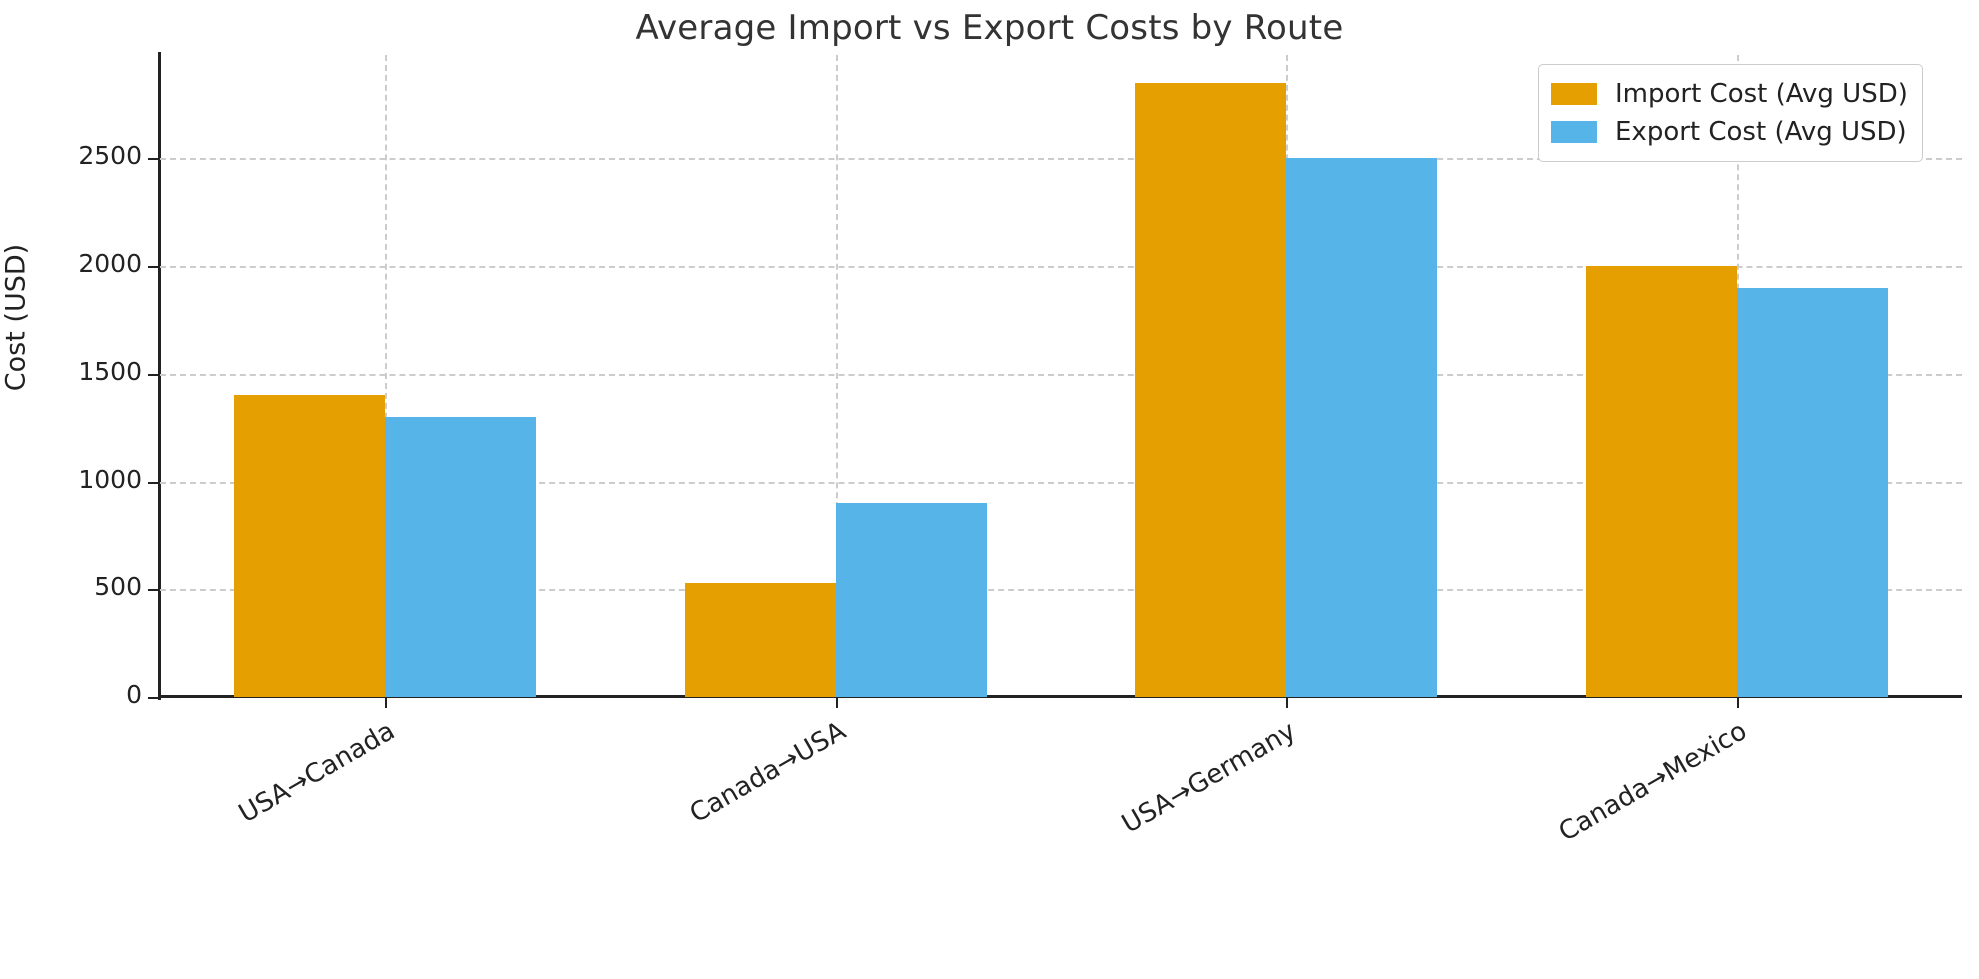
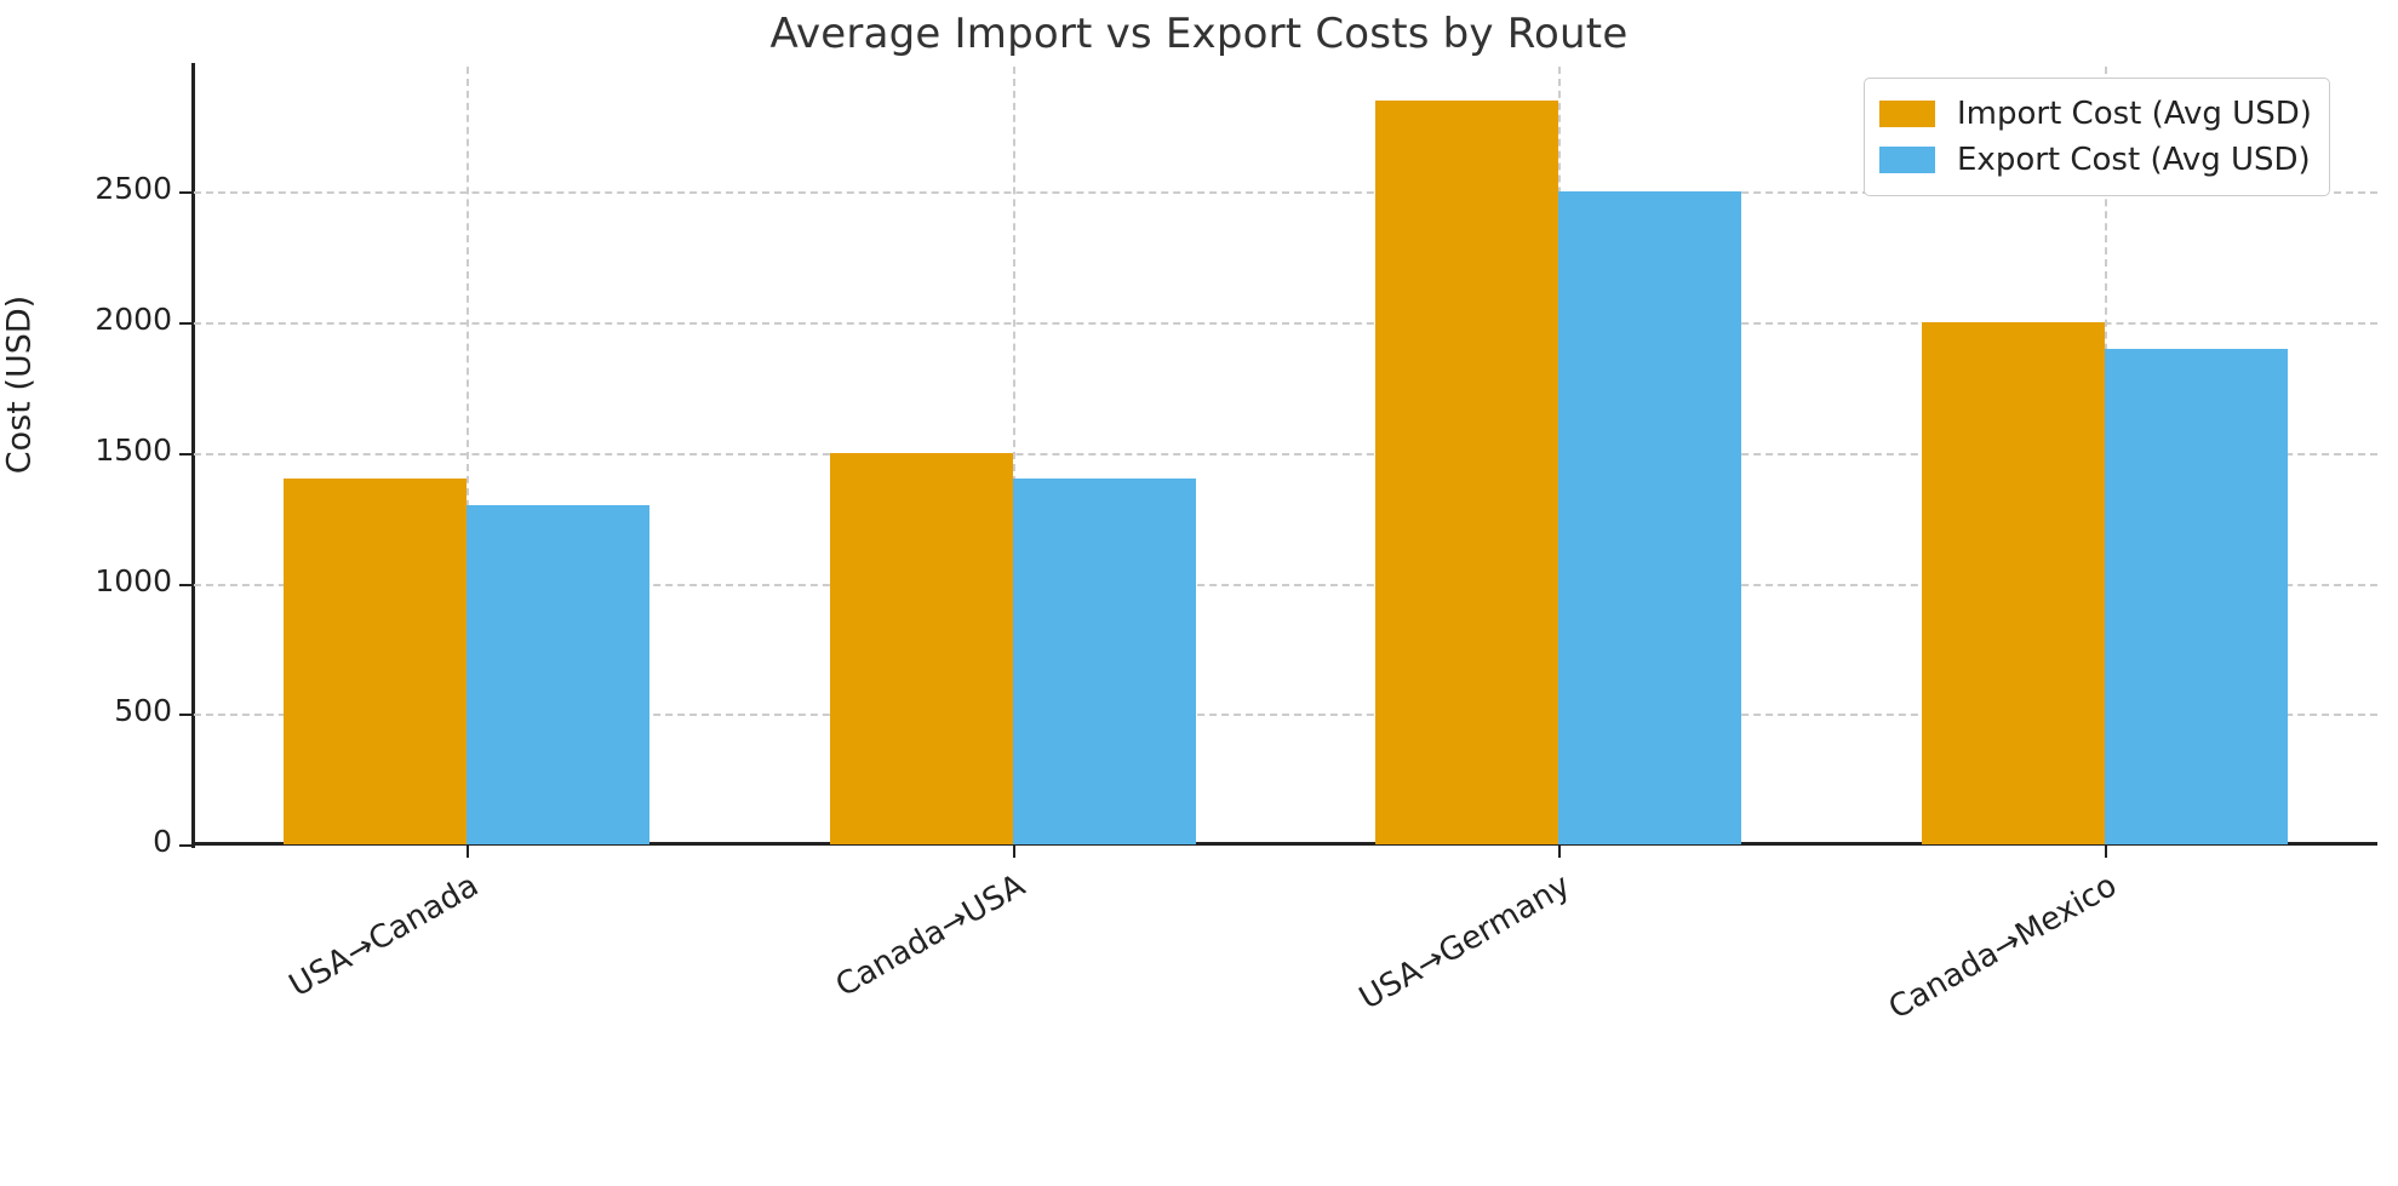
Import Cost (Avg USD)/Canada→USA: 530 -> 1500
Export Cost (Avg USD)/Canada→USA: 900 -> 1400
